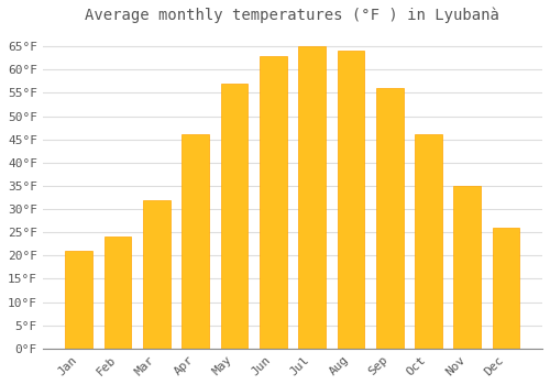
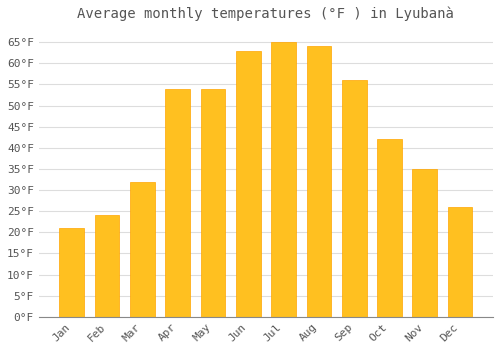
Apr: 46°F -> 54°F
May: 57°F -> 54°F
Oct: 46°F -> 42°F
